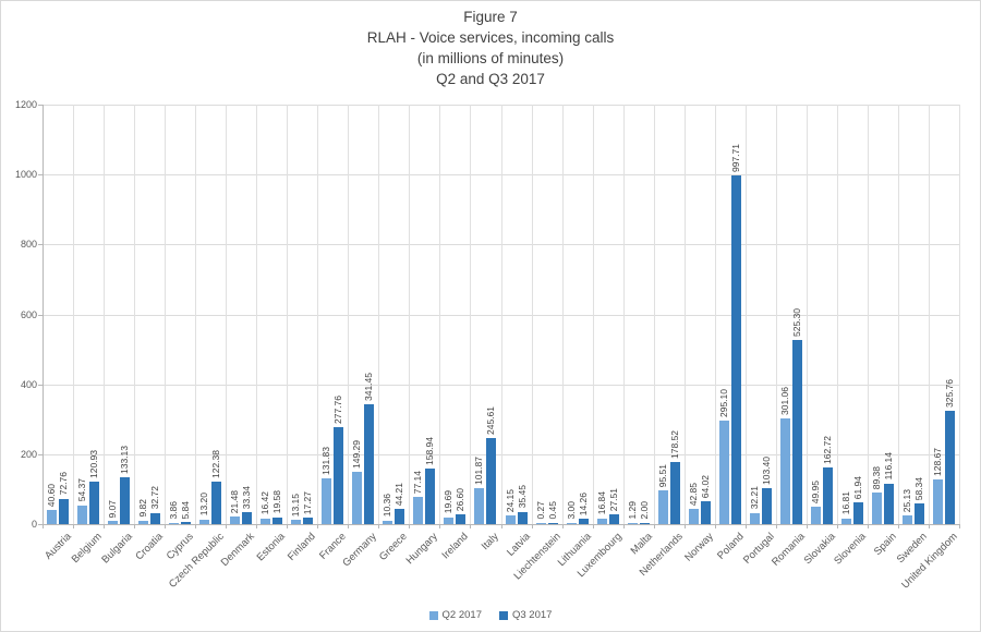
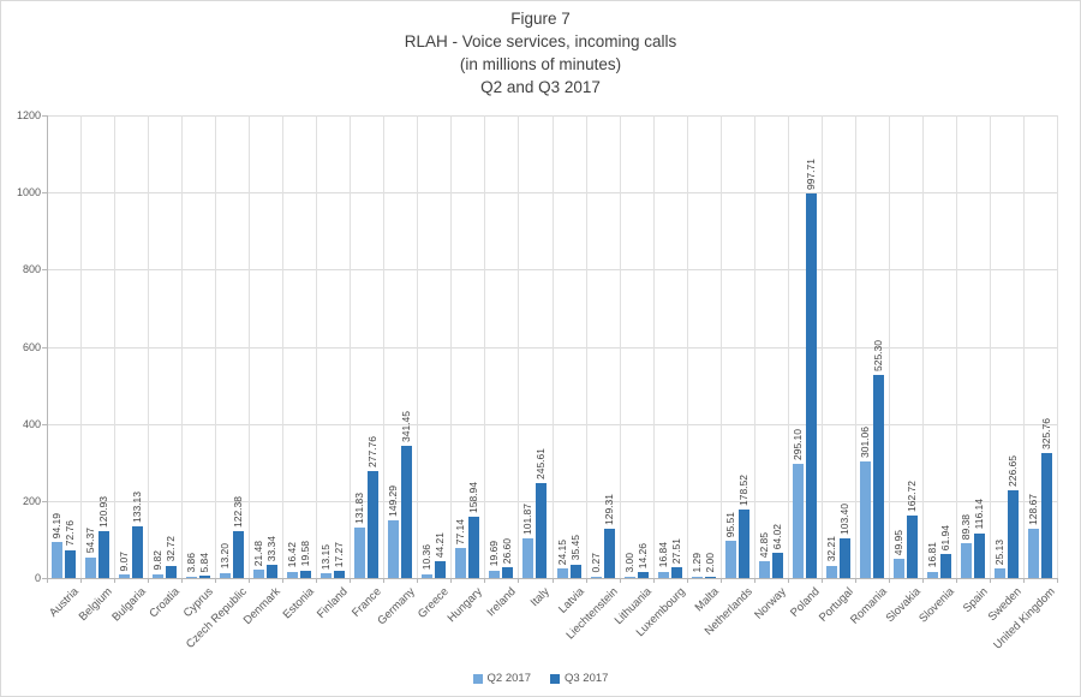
Q2 2017/Austria: 40.60 -> 94.19
Q3 2017/Liechtenstein: 0.45 -> 129.31
Q3 2017/Sweden: 58.34 -> 226.65
